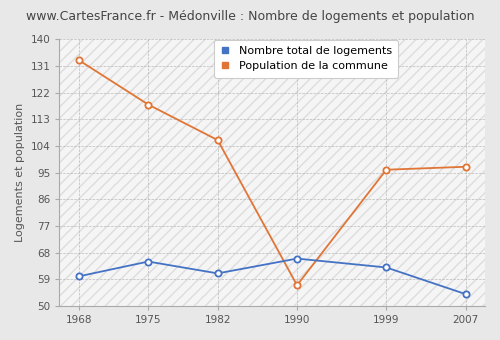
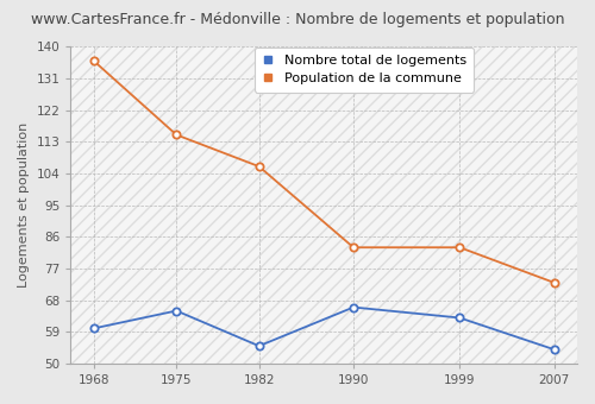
Population de la commune/1968: 133 -> 136
Population de la commune/1975: 118 -> 115
Nombre total de logements/1982: 61 -> 55
Population de la commune/1990: 57 -> 83
Population de la commune/1999: 96 -> 83
Population de la commune/2007: 97 -> 73
